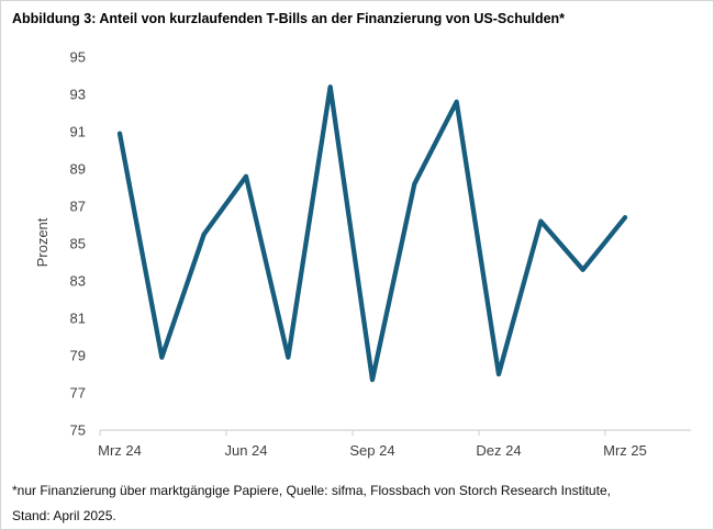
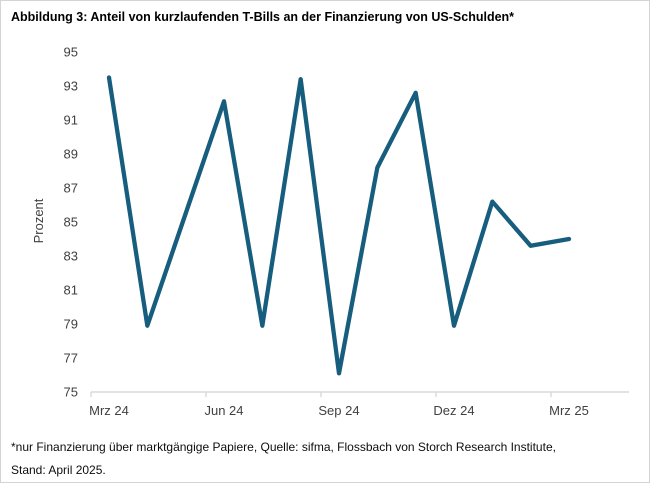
Mrz 24: 90.9 -> 93.5
Jun 24: 88.6 -> 92.1
Sep 24: 77.7 -> 76.1
Dez 24: 78.0 -> 78.9
Mrz 25: 86.4 -> 84.0
